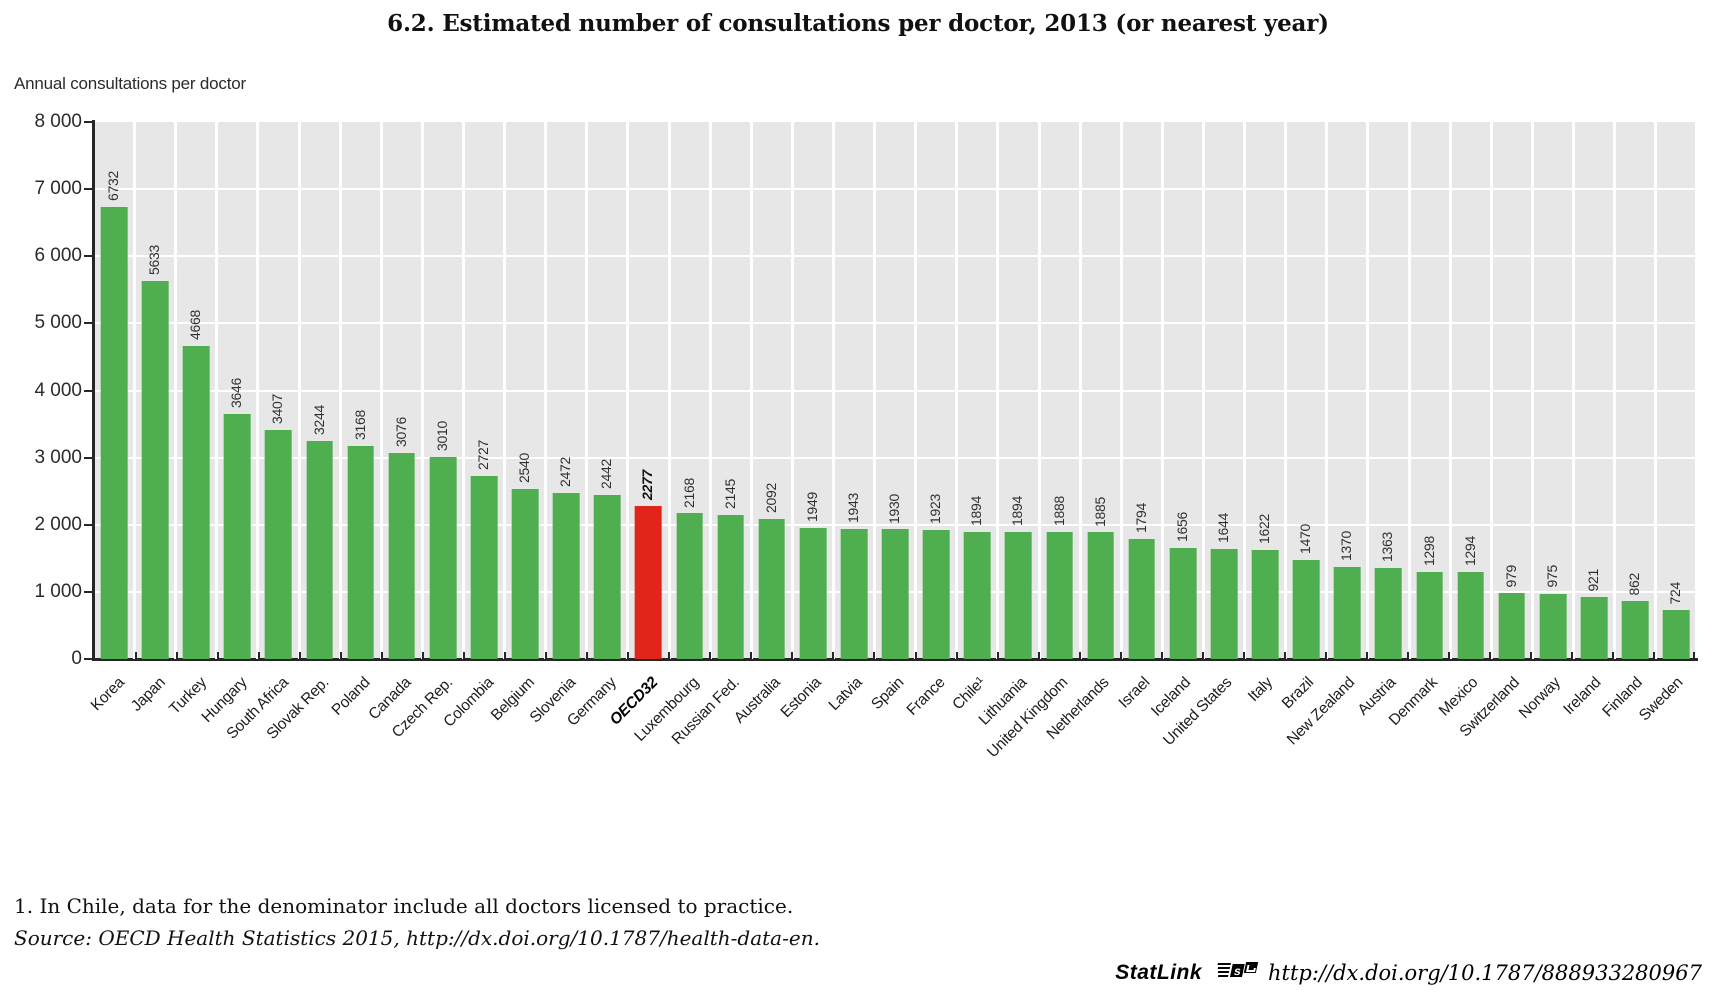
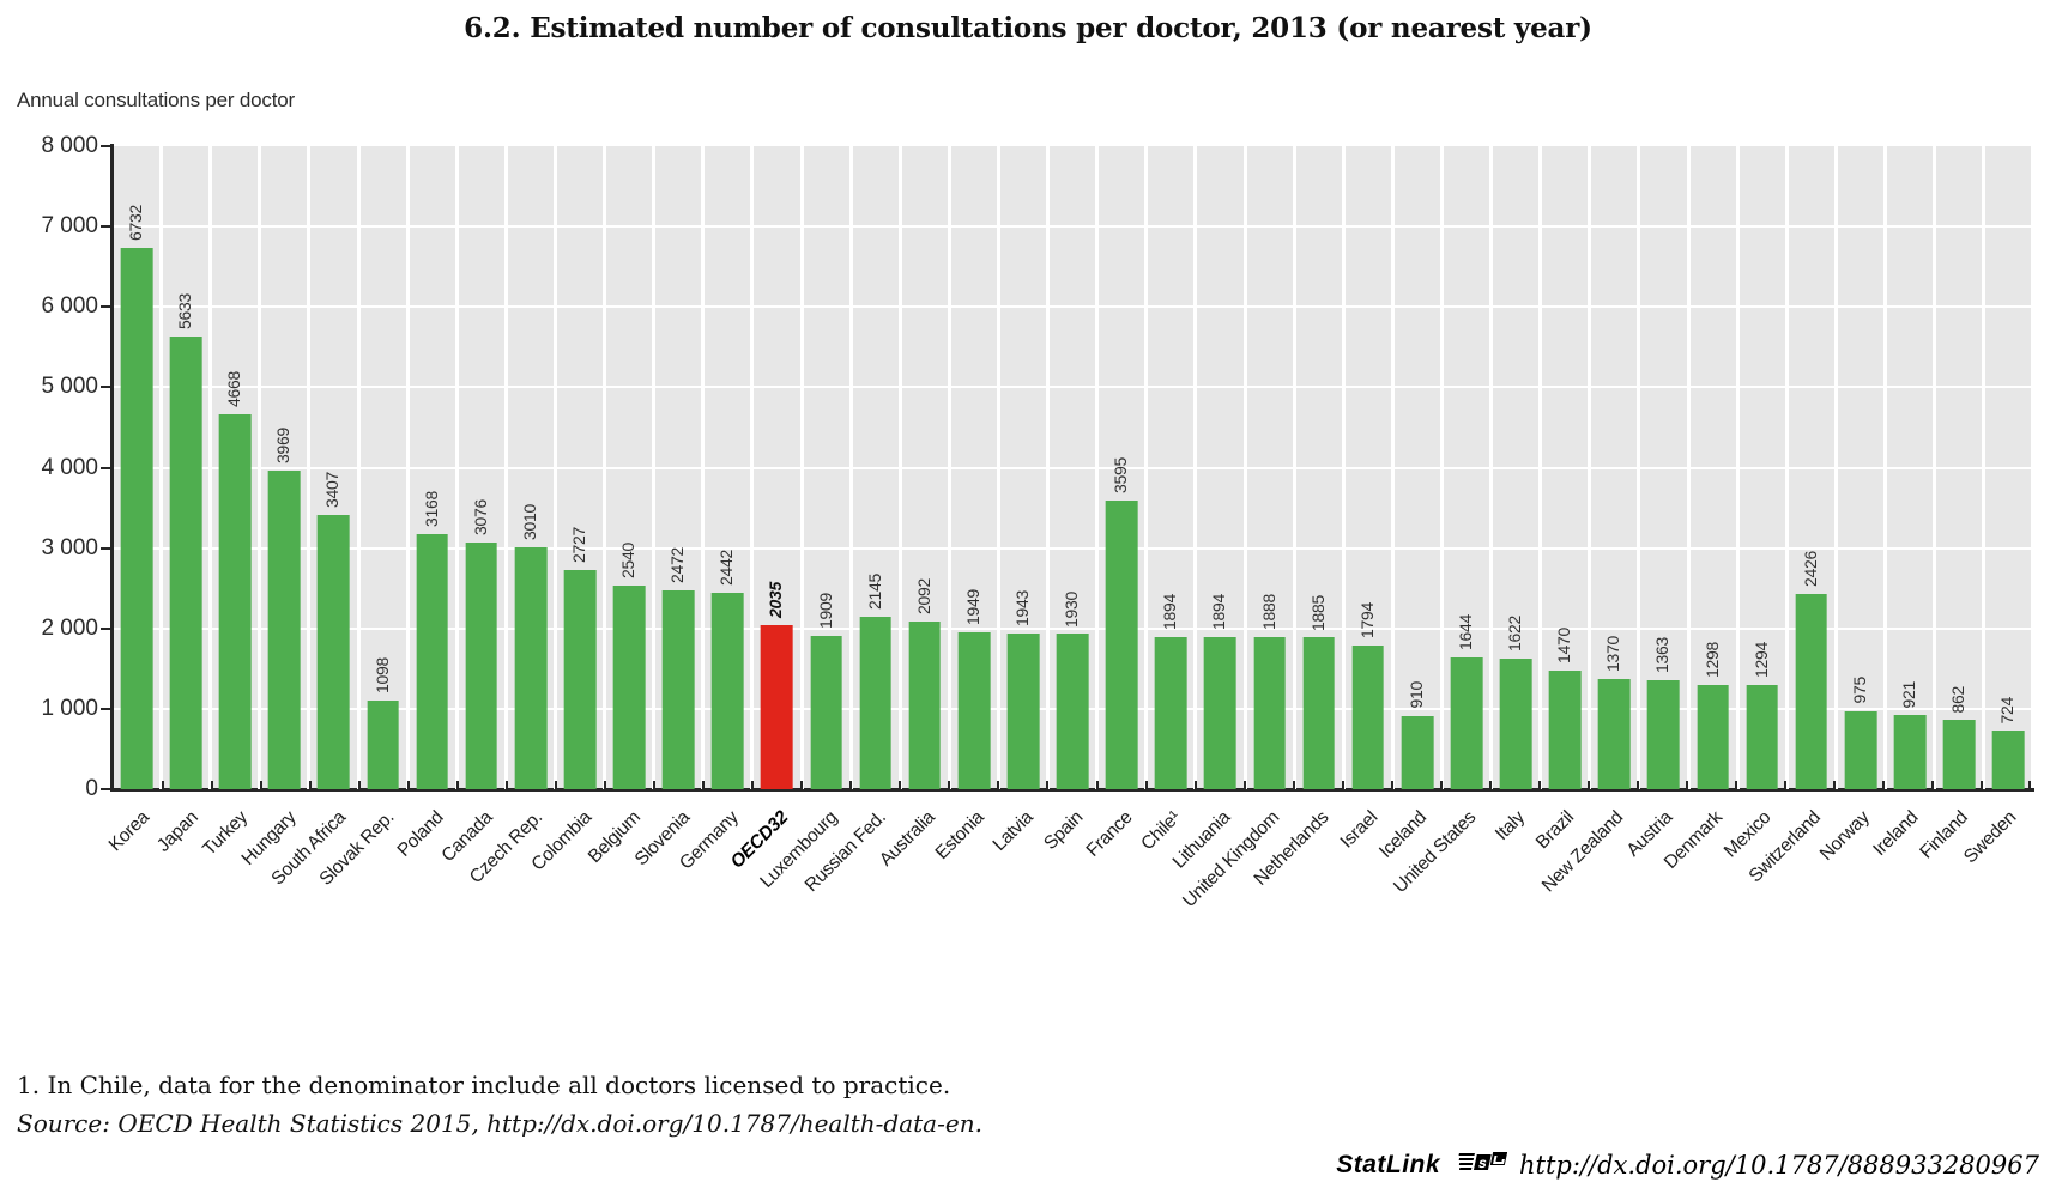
Hungary: 3646 -> 3969
Slovak Rep.: 3244 -> 1098
OECD32: 2277 -> 2035
Luxembourg: 2168 -> 1909
France: 1923 -> 3595
Iceland: 1656 -> 910
Switzerland: 979 -> 2426
